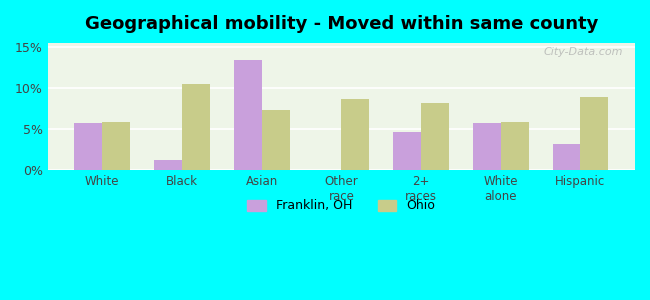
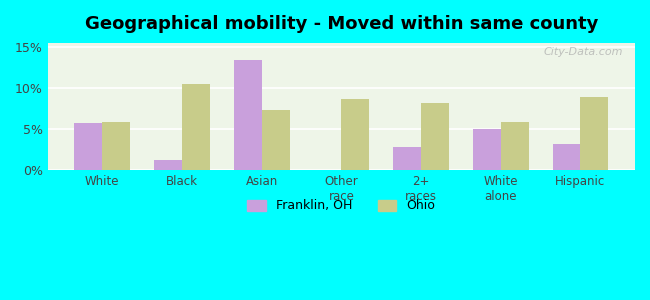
Franklin, OH/2+ races: 4.7% -> 2.8%
Franklin, OH/White alone: 5.8% -> 5.0%
